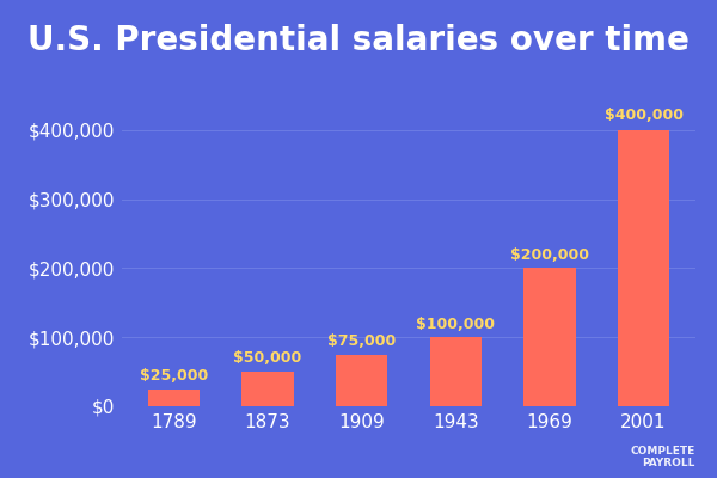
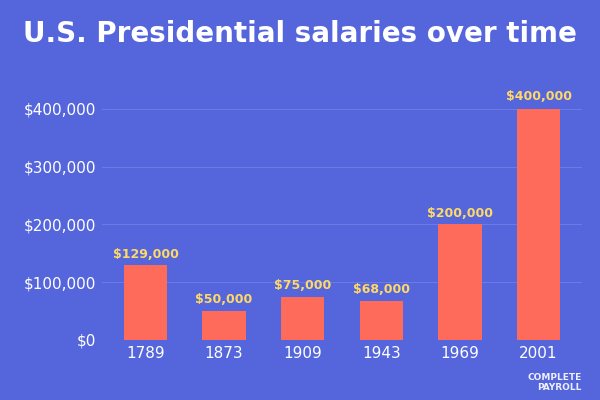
1789: $25,000 -> $129,000
1943: $100,000 -> $68,000
